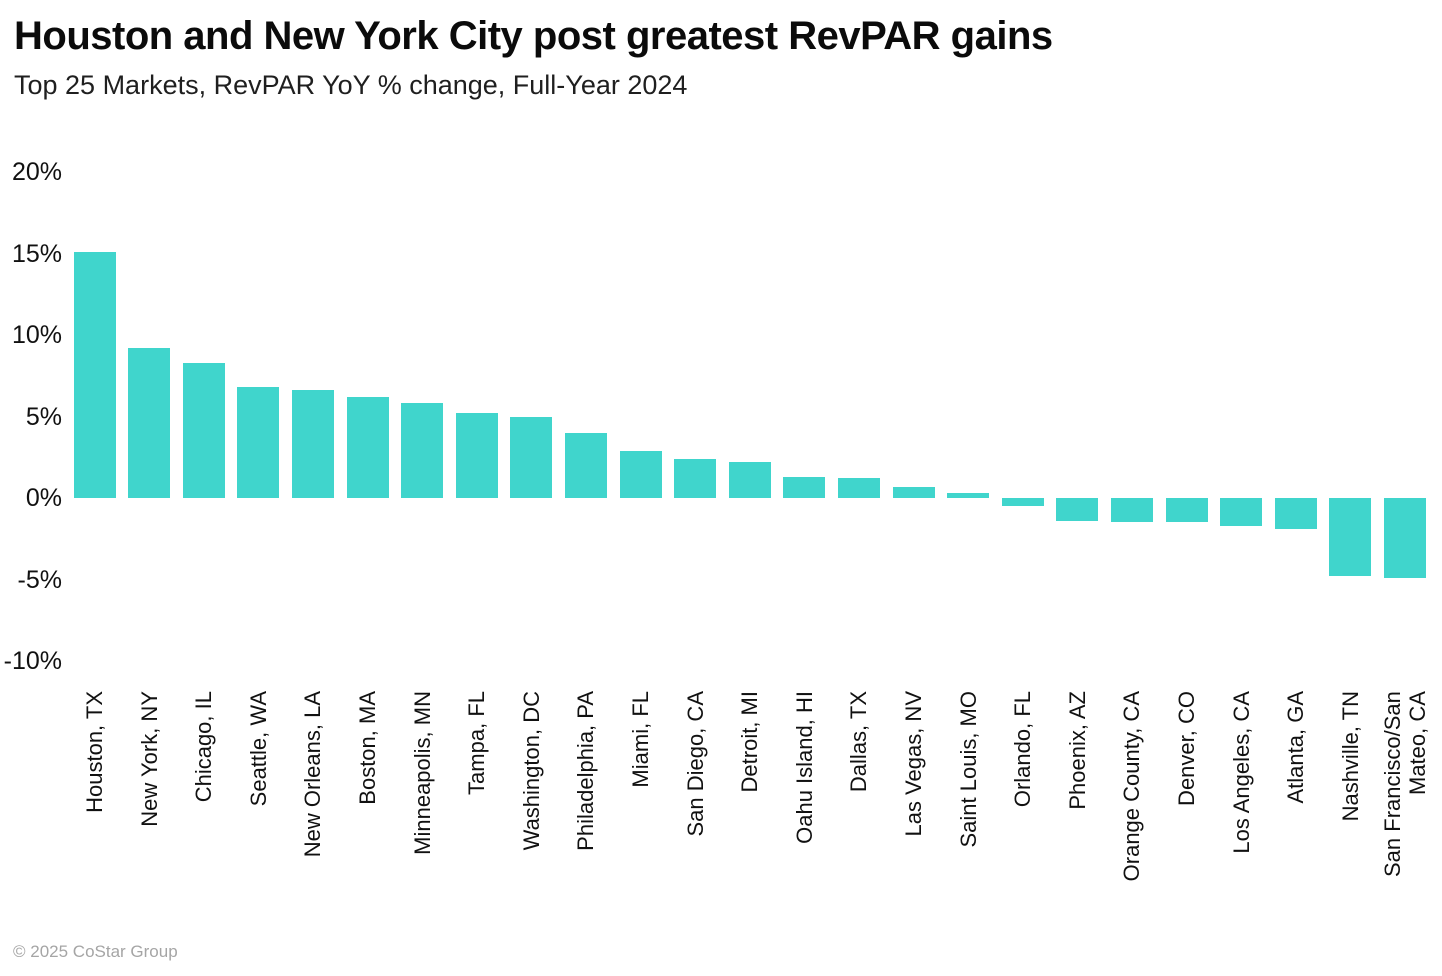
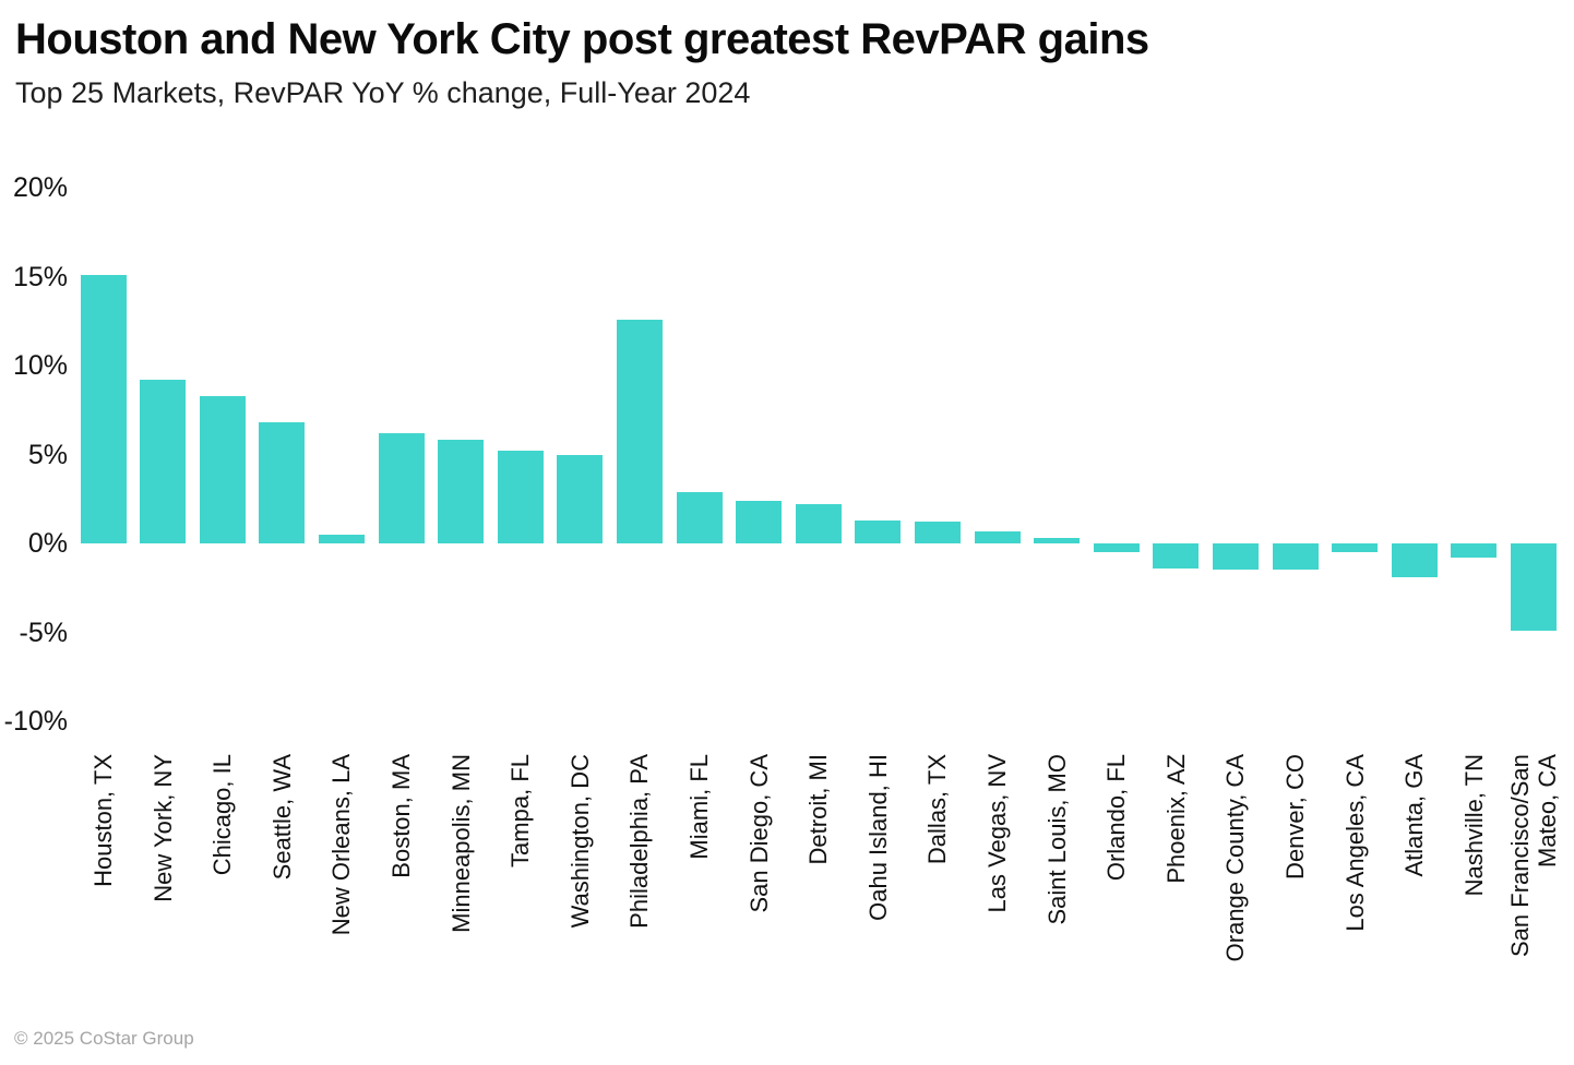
New Orleans, LA: 6.6% -> 0.5%
Philadelphia, PA: 4.0% -> 12.6%
Los Angeles, CA: -1.7% -> -0.5%
Nashville, TN: -4.8% -> -0.8%
